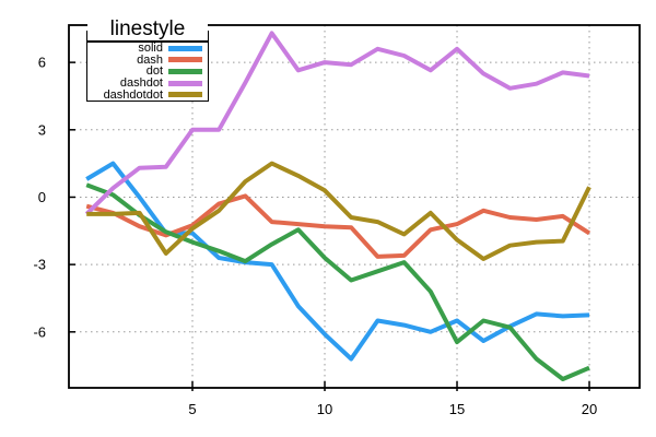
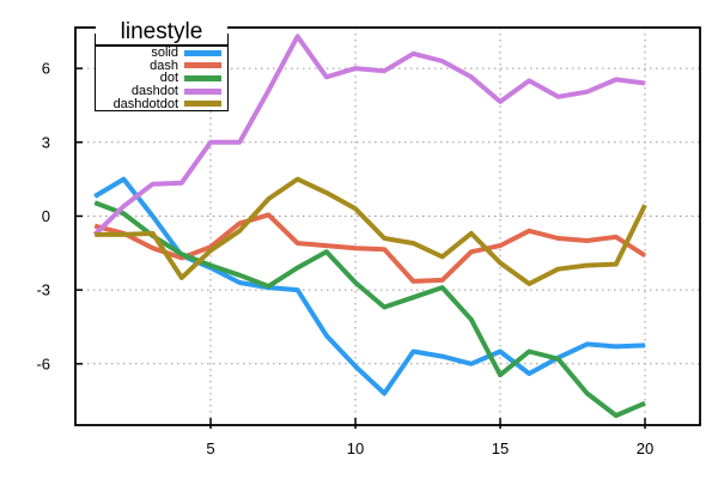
solid/5: -1.6 -> -2.1
dashdot/15: 6.6 -> 4.7
